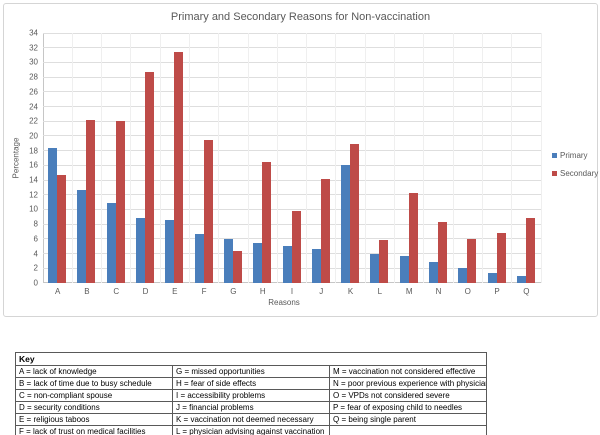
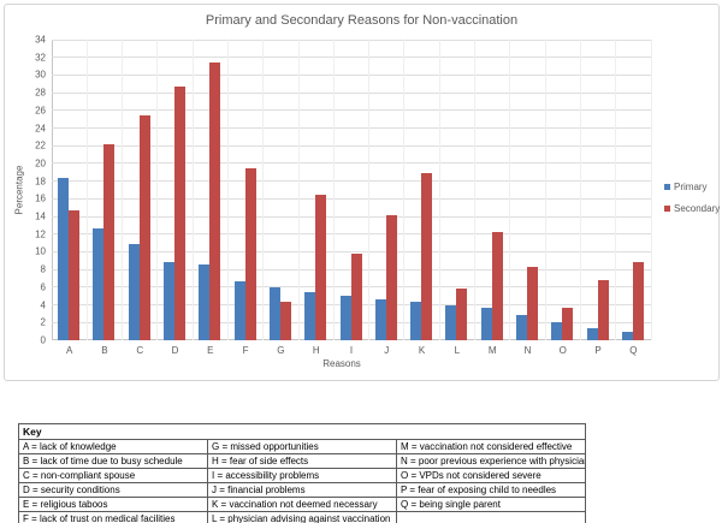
Secondary/C: 22 -> 26
Primary/K: 16 -> 4
Secondary/O: 6 -> 4
